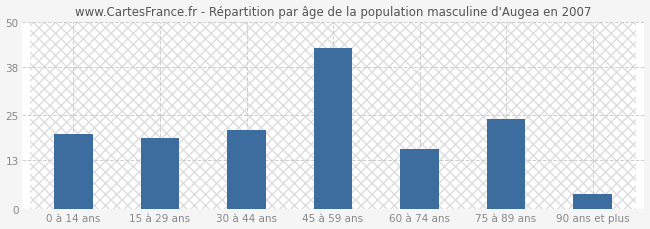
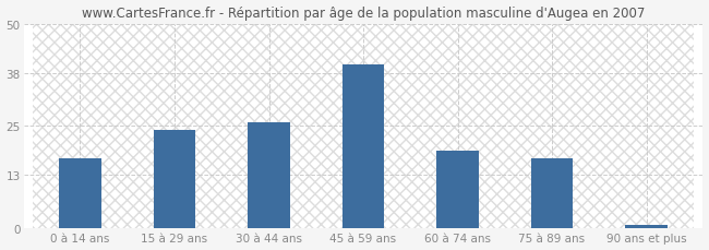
0 à 14 ans: 20 -> 17
15 à 29 ans: 19 -> 24
30 à 44 ans: 21 -> 26
45 à 59 ans: 43 -> 40
60 à 74 ans: 16 -> 19
75 à 89 ans: 24 -> 17
90 ans et plus: 4 -> 1
